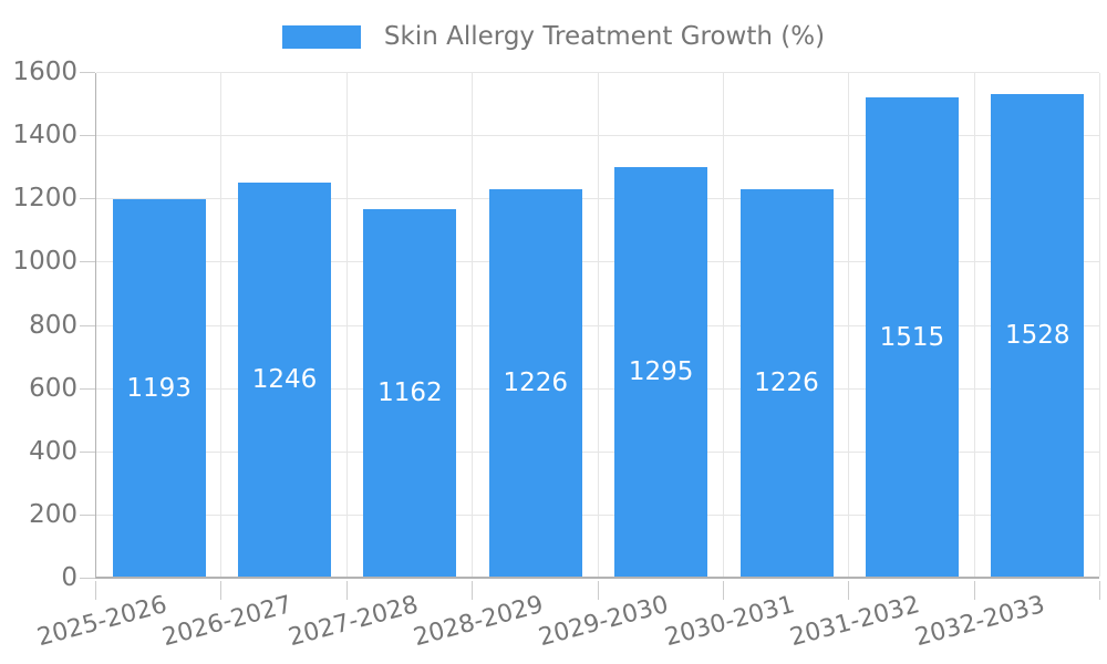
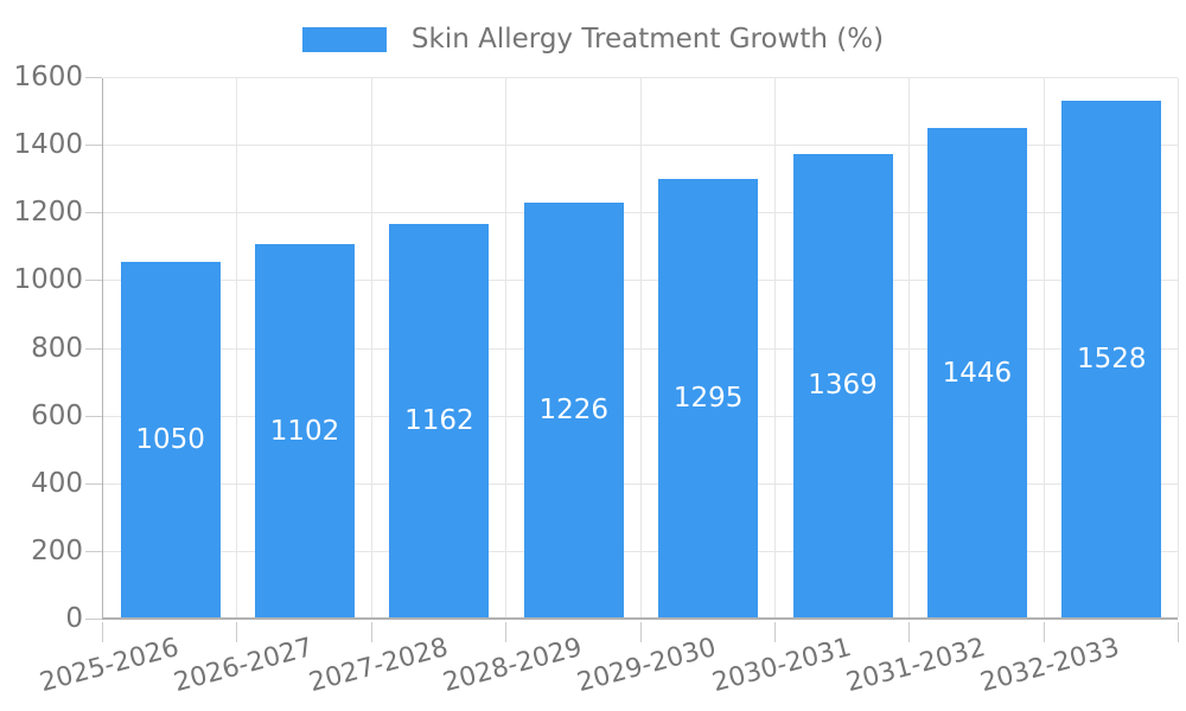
2025-2026: 1193 -> 1050
2026-2027: 1246 -> 1102
2030-2031: 1226 -> 1369
2031-2032: 1515 -> 1446
